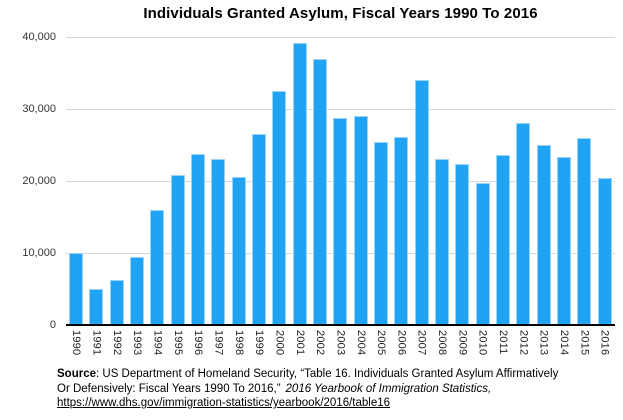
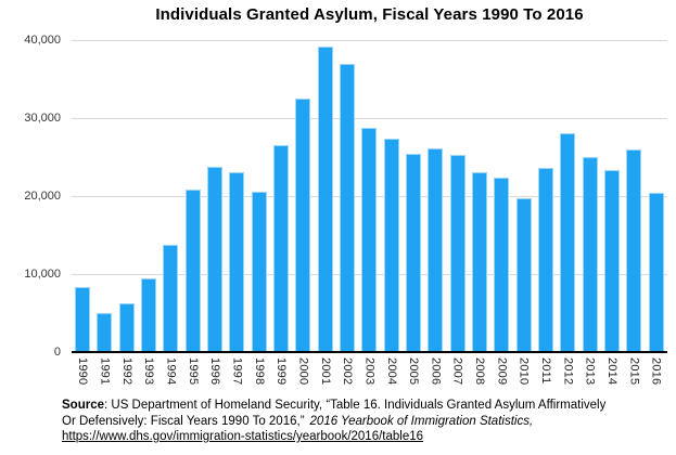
1990: 10000 -> 8000
1994: 16000 -> 14000
2004: 29000 -> 27000
2007: 34000 -> 25000
